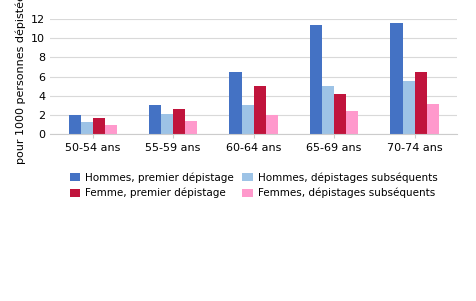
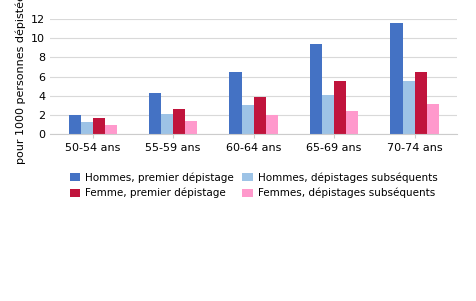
Hommes, premier dépistage/55-59 ans: 3.0 -> 4.3
Femme, premier dépistage/60-64 ans: 5.0 -> 3.9
Hommes, premier dépistage/65-69 ans: 11.4 -> 9.4
Hommes, dépistages subséquents/65-69 ans: 5.0 -> 4.1
Femme, premier dépistage/65-69 ans: 4.2 -> 5.5
